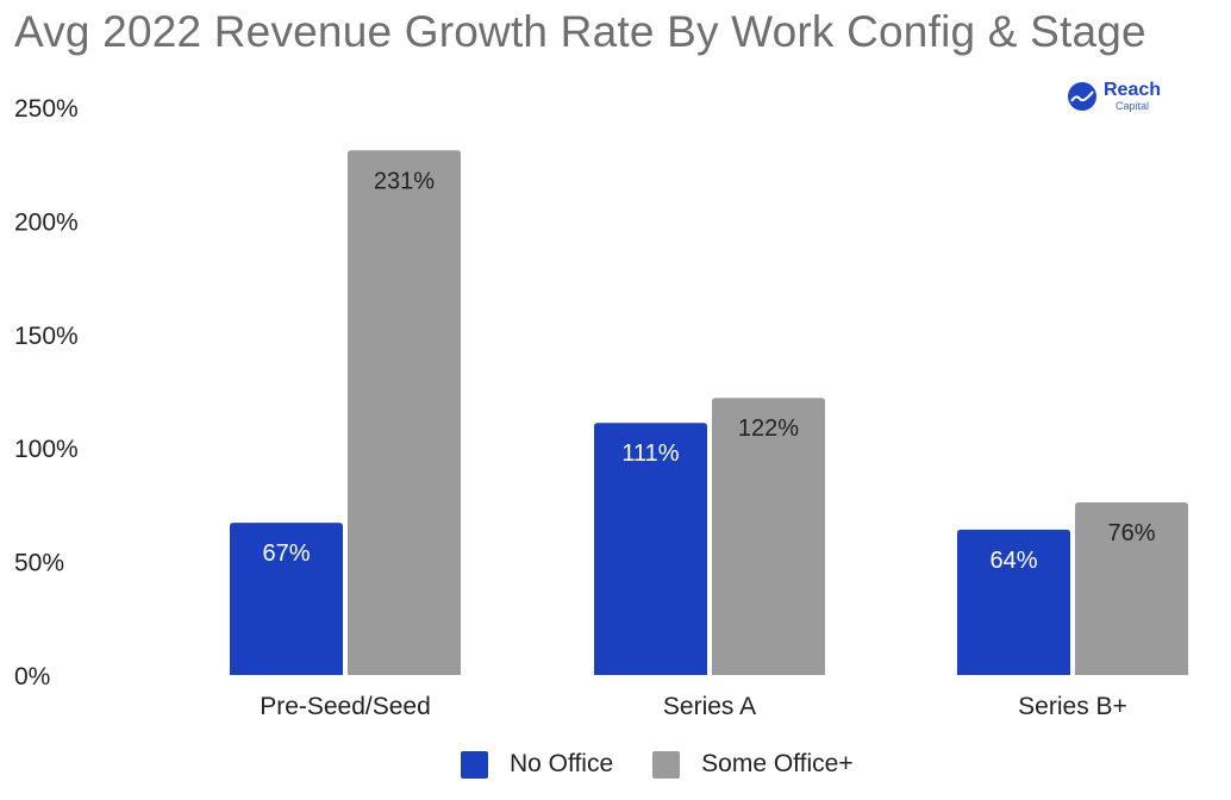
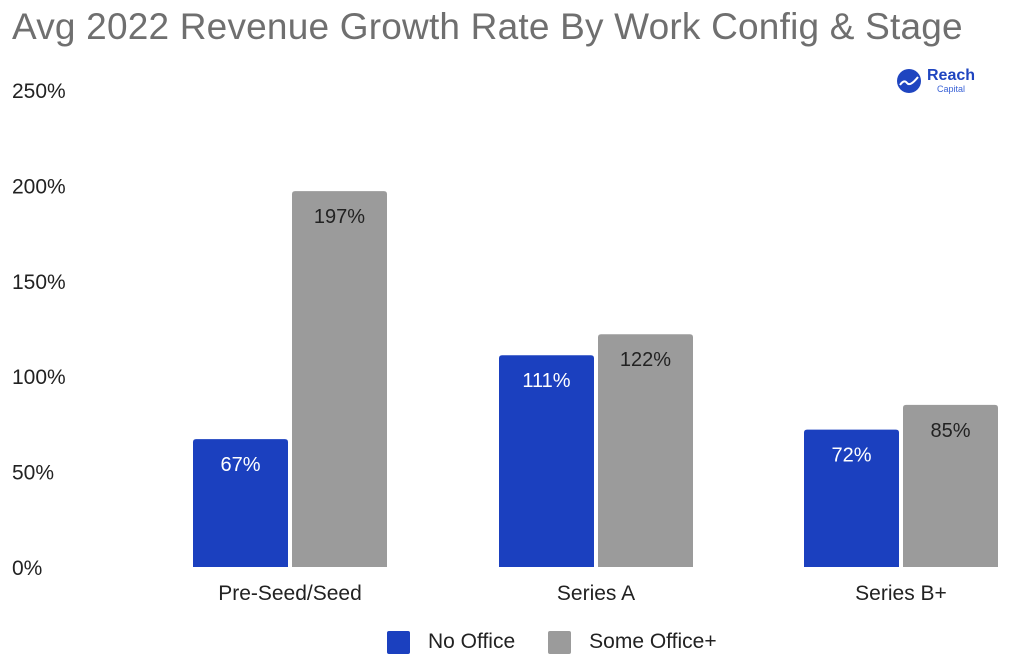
Some Office+/Pre-Seed/Seed: 231% -> 197%
No Office/Series B+: 64% -> 72%
Some Office+/Series B+: 76% -> 85%
